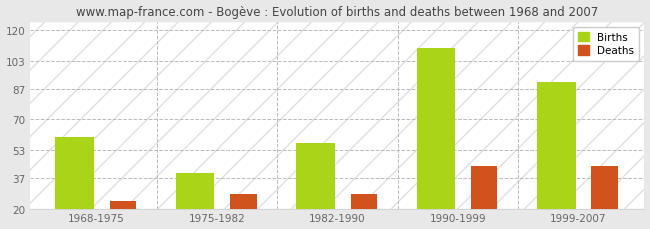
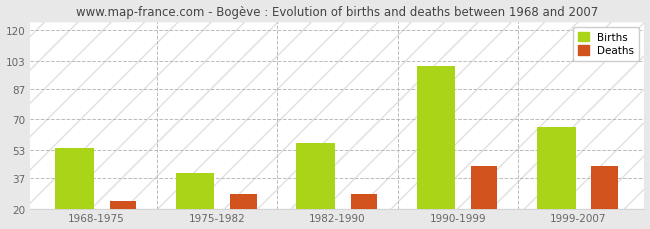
Births/1968-1975: 60 -> 54
Births/1990-1999: 110 -> 100
Births/1999-2007: 91 -> 66
